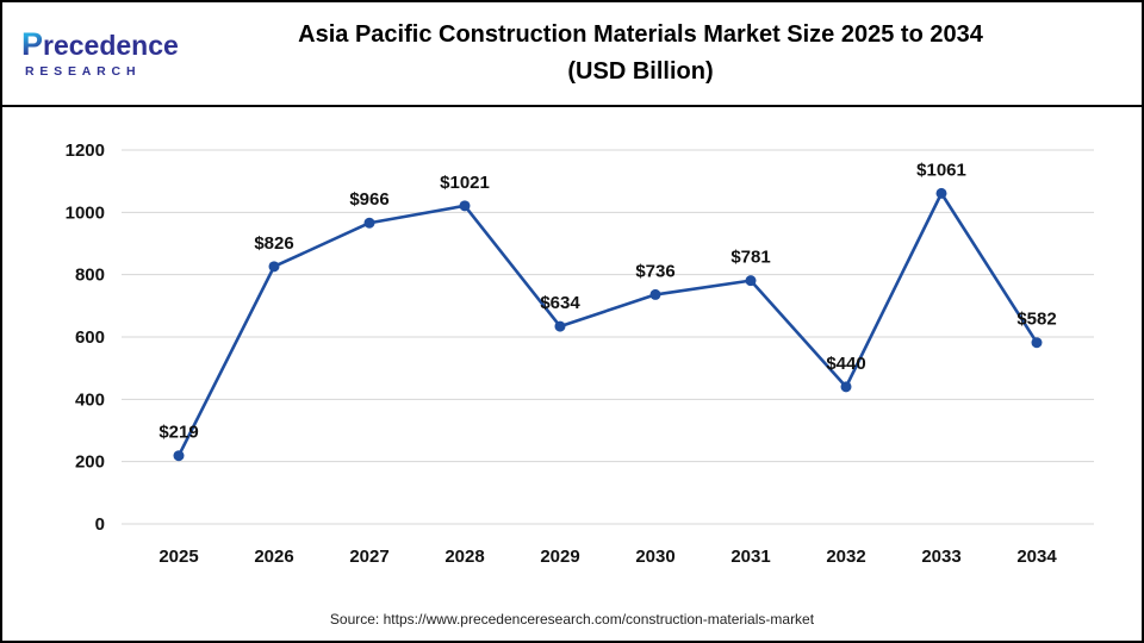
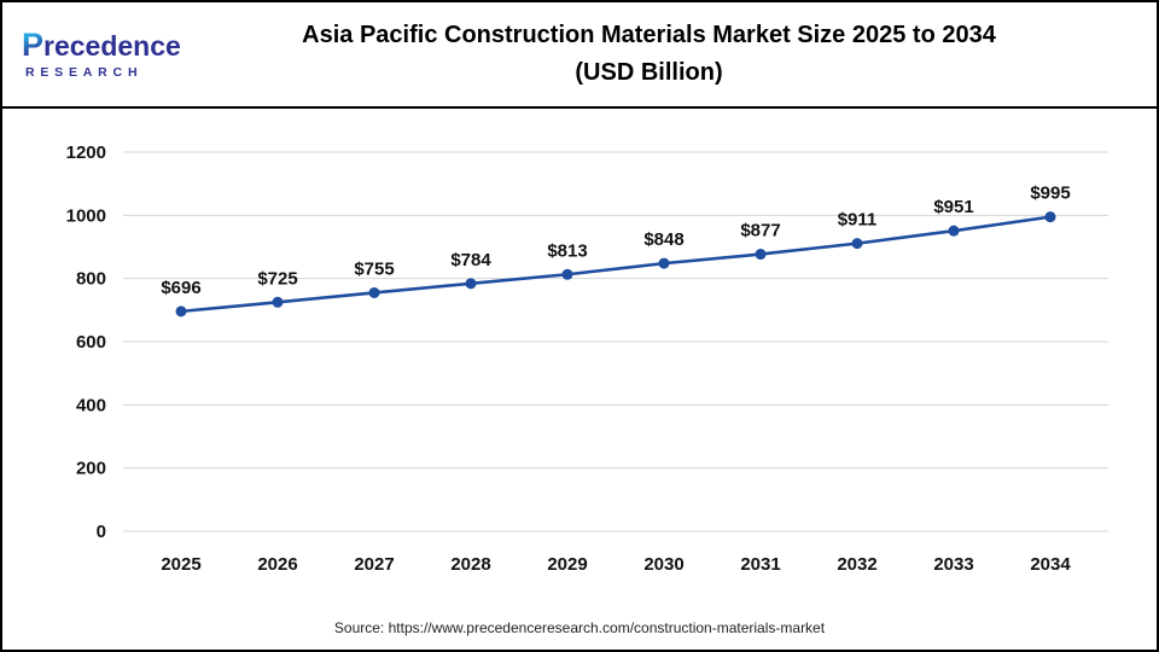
2025: $219 -> $696
2026: $826 -> $725
2027: $966 -> $755
2028: $1021 -> $784
2029: $634 -> $813
2030: $736 -> $848
2031: $781 -> $877
2032: $440 -> $911
2033: $1061 -> $951
2034: $582 -> $995
